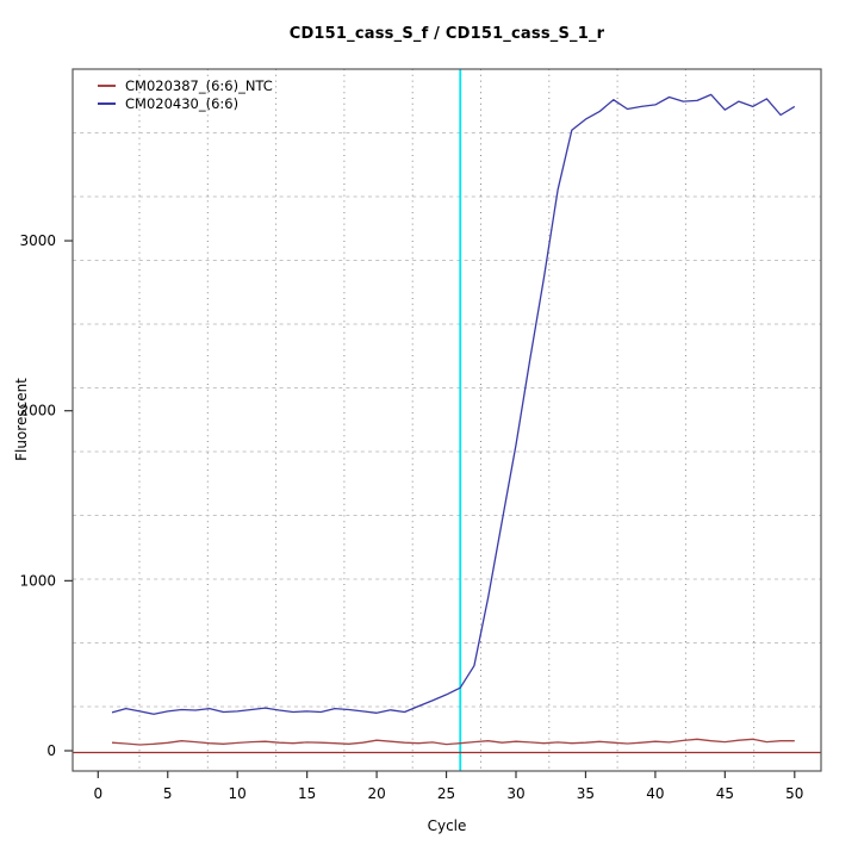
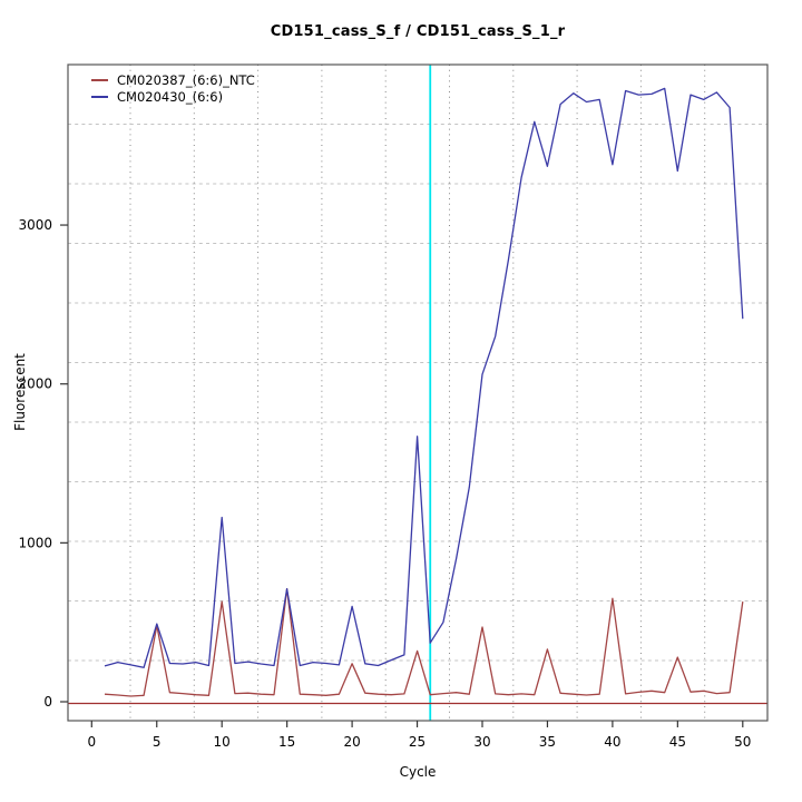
CM020387_(6:6)_NTC/5: 50 -> 480
CM020430_(6:6)/5: 230 -> 490
CM020387_(6:6)_NTC/10: 50 -> 630
CM020430_(6:6)/10: 230 -> 1160
CM020387_(6:6)_NTC/15: 50 -> 710
CM020430_(6:6)/15: 230 -> 710
CM020387_(6:6)_NTC/20: 60 -> 240
CM020430_(6:6)/20: 220 -> 600
CM020387_(6:6)_NTC/25: 40 -> 320
CM020430_(6:6)/25: 330 -> 1670
CM020387_(6:6)_NTC/30: 60 -> 470
CM020430_(6:6)/30: 1800 -> 2060
CM020387_(6:6)_NTC/35: 50 -> 330
CM020430_(6:6)/35: 3720 -> 3370
CM020387_(6:6)_NTC/40: 60 -> 650
CM020430_(6:6)/40: 3800 -> 3380
CM020387_(6:6)_NTC/45: 50 -> 280
CM020430_(6:6)/45: 3770 -> 3340
CM020387_(6:6)_NTC/50: 60 -> 630
CM020430_(6:6)/50: 3790 -> 2410
